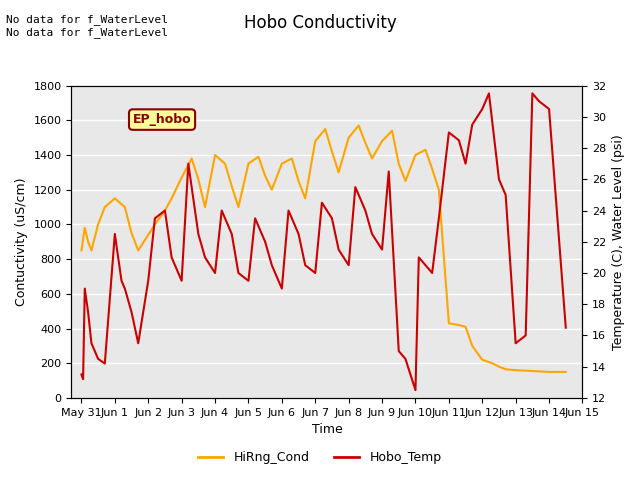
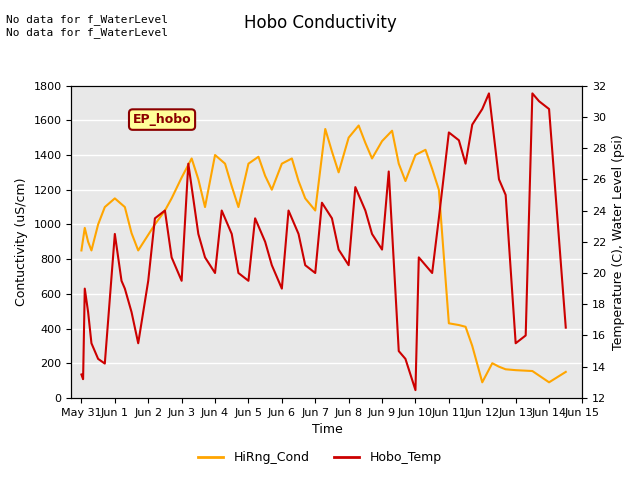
HiRng_Cond/Jun 7: 1480 -> 1080
HiRng_Cond/Jun 12: 220 -> 90
HiRng_Cond/Jun 14: 150 -> 90
